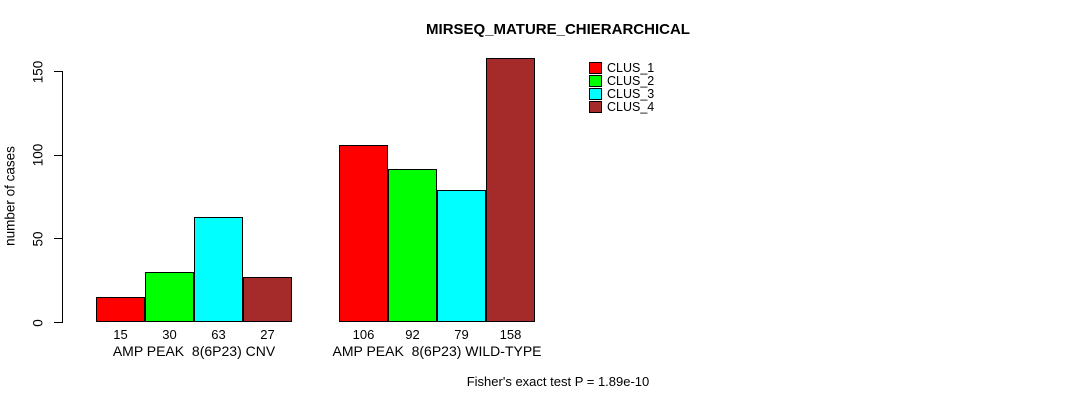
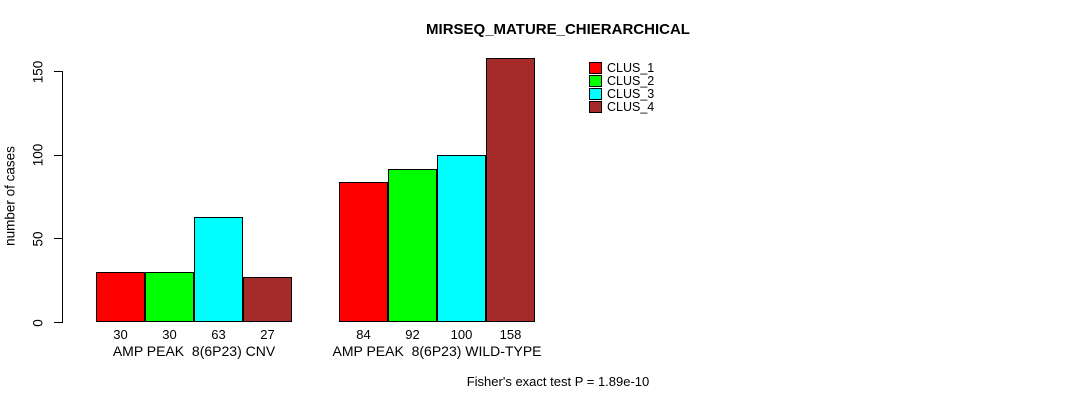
CLUS_1/AMP PEAK 8(6P23) CNV: 15 -> 30
CLUS_1/AMP PEAK 8(6P23) WILD-TYPE: 106 -> 84
CLUS_3/AMP PEAK 8(6P23) WILD-TYPE: 79 -> 100
